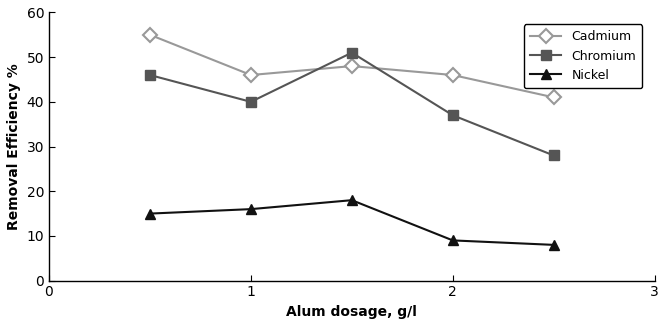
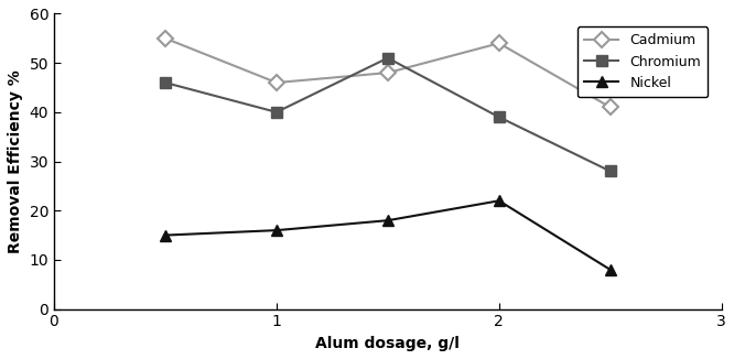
Cadmium/2: 46 -> 54
Chromium/2: 37 -> 39
Nickel/2: 9 -> 22
